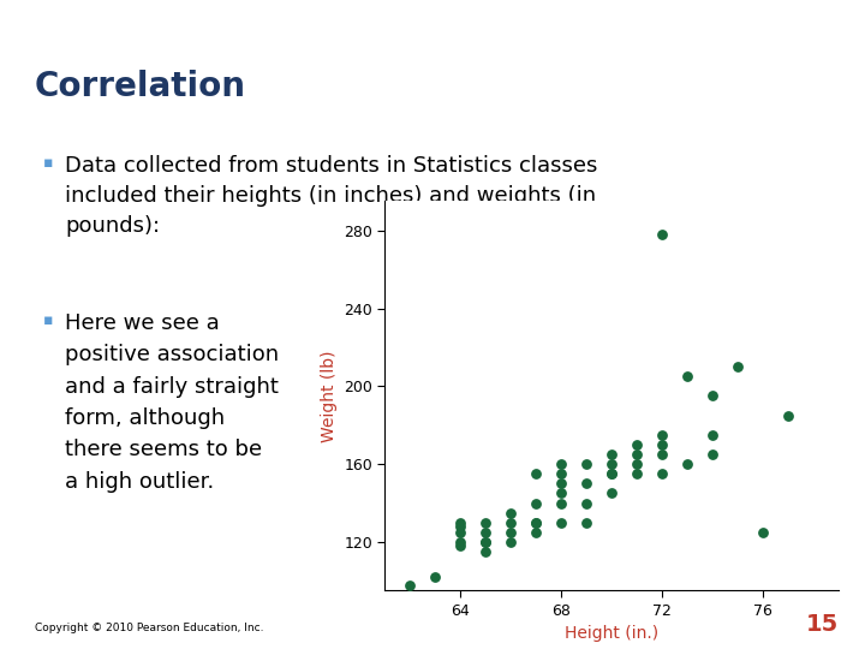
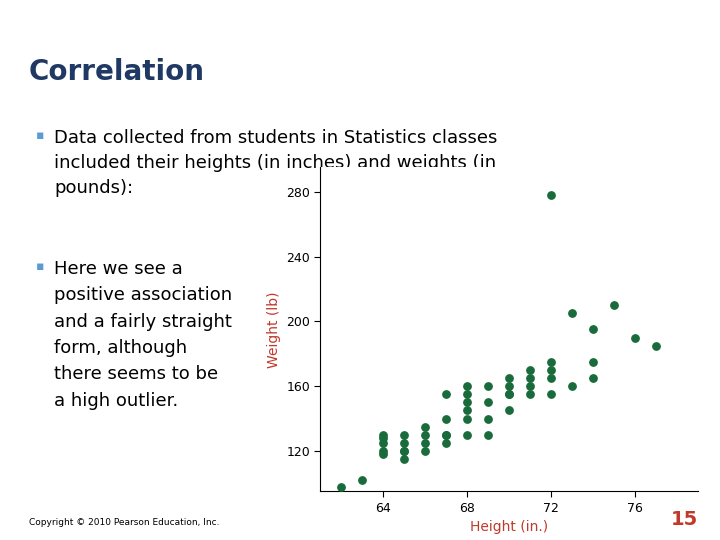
76: 125 -> 190
